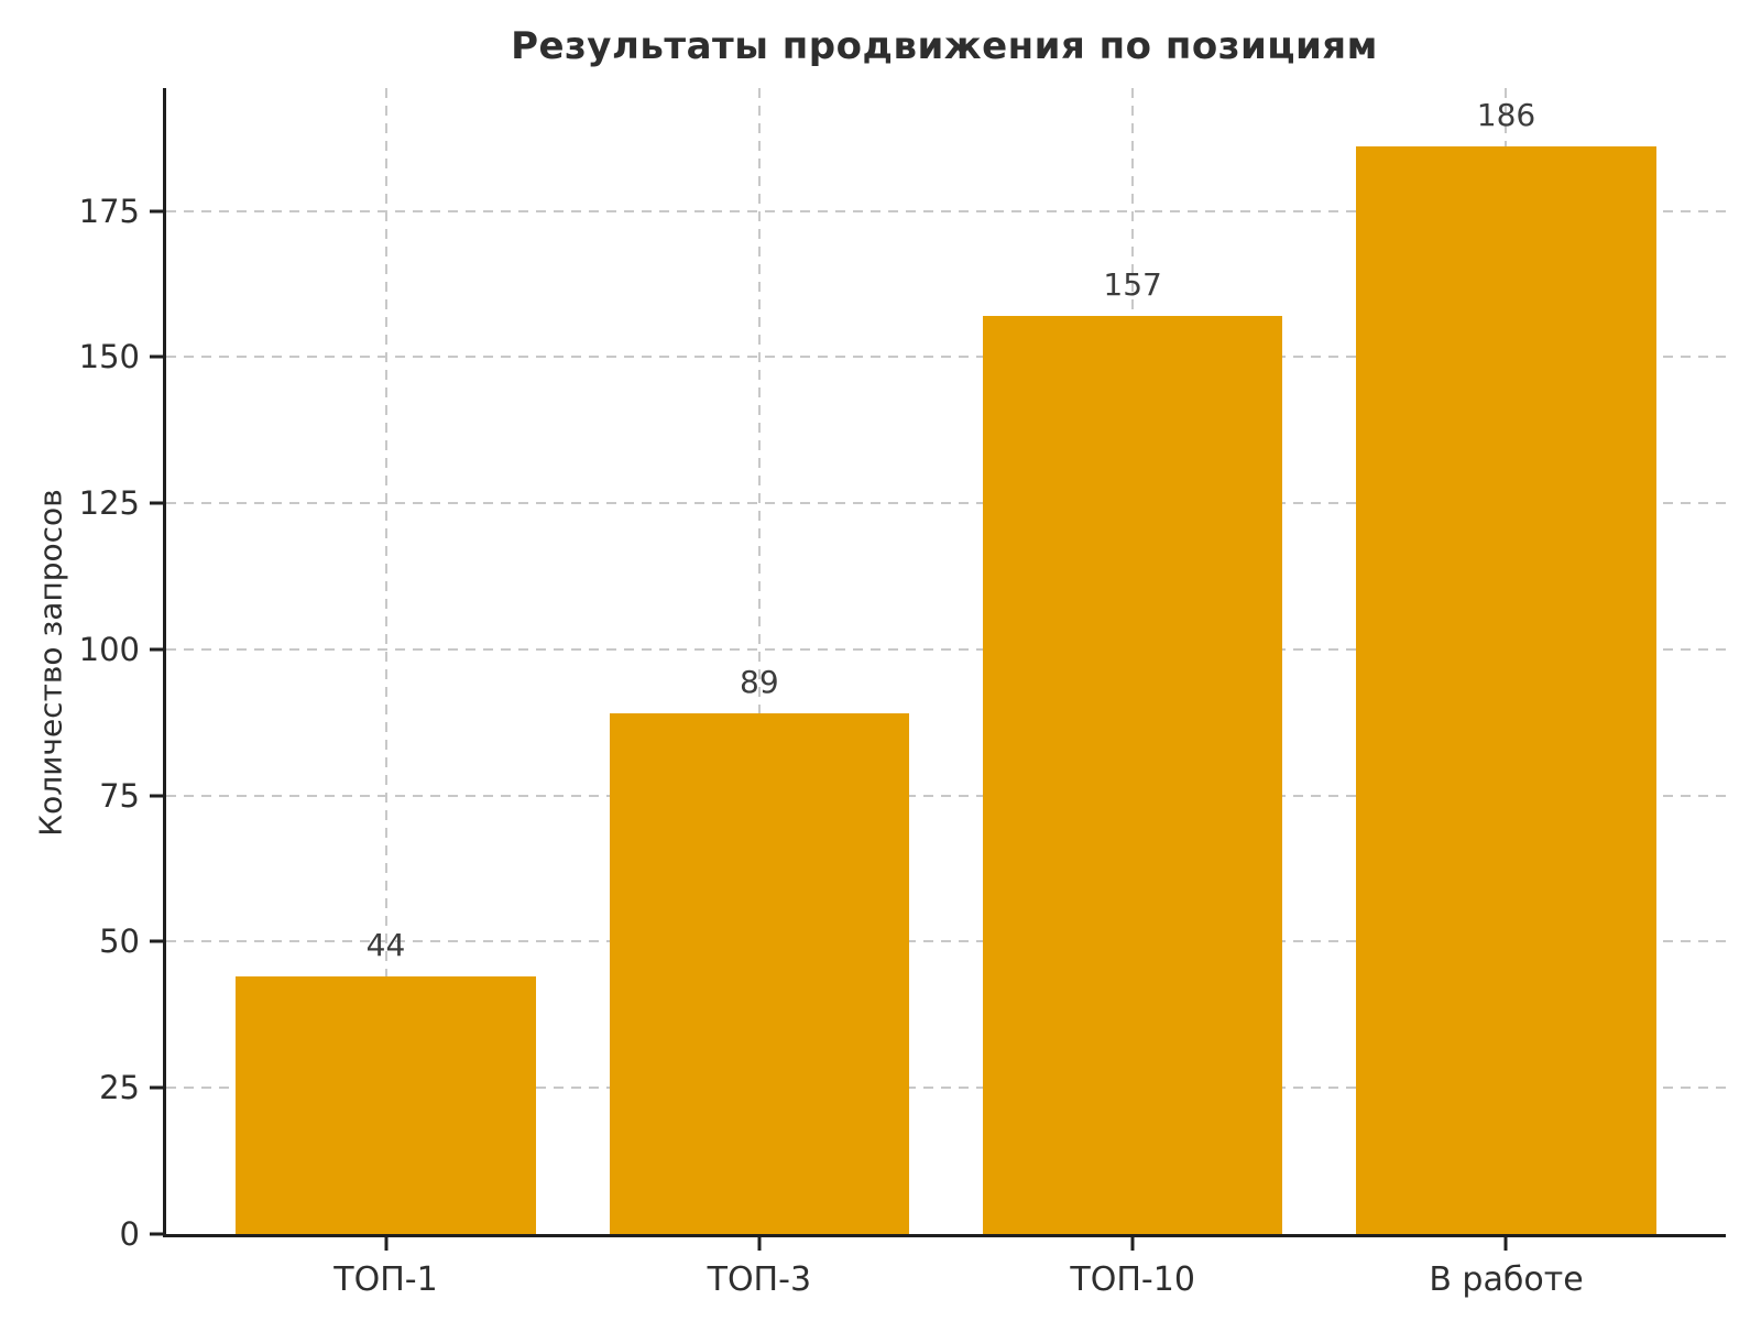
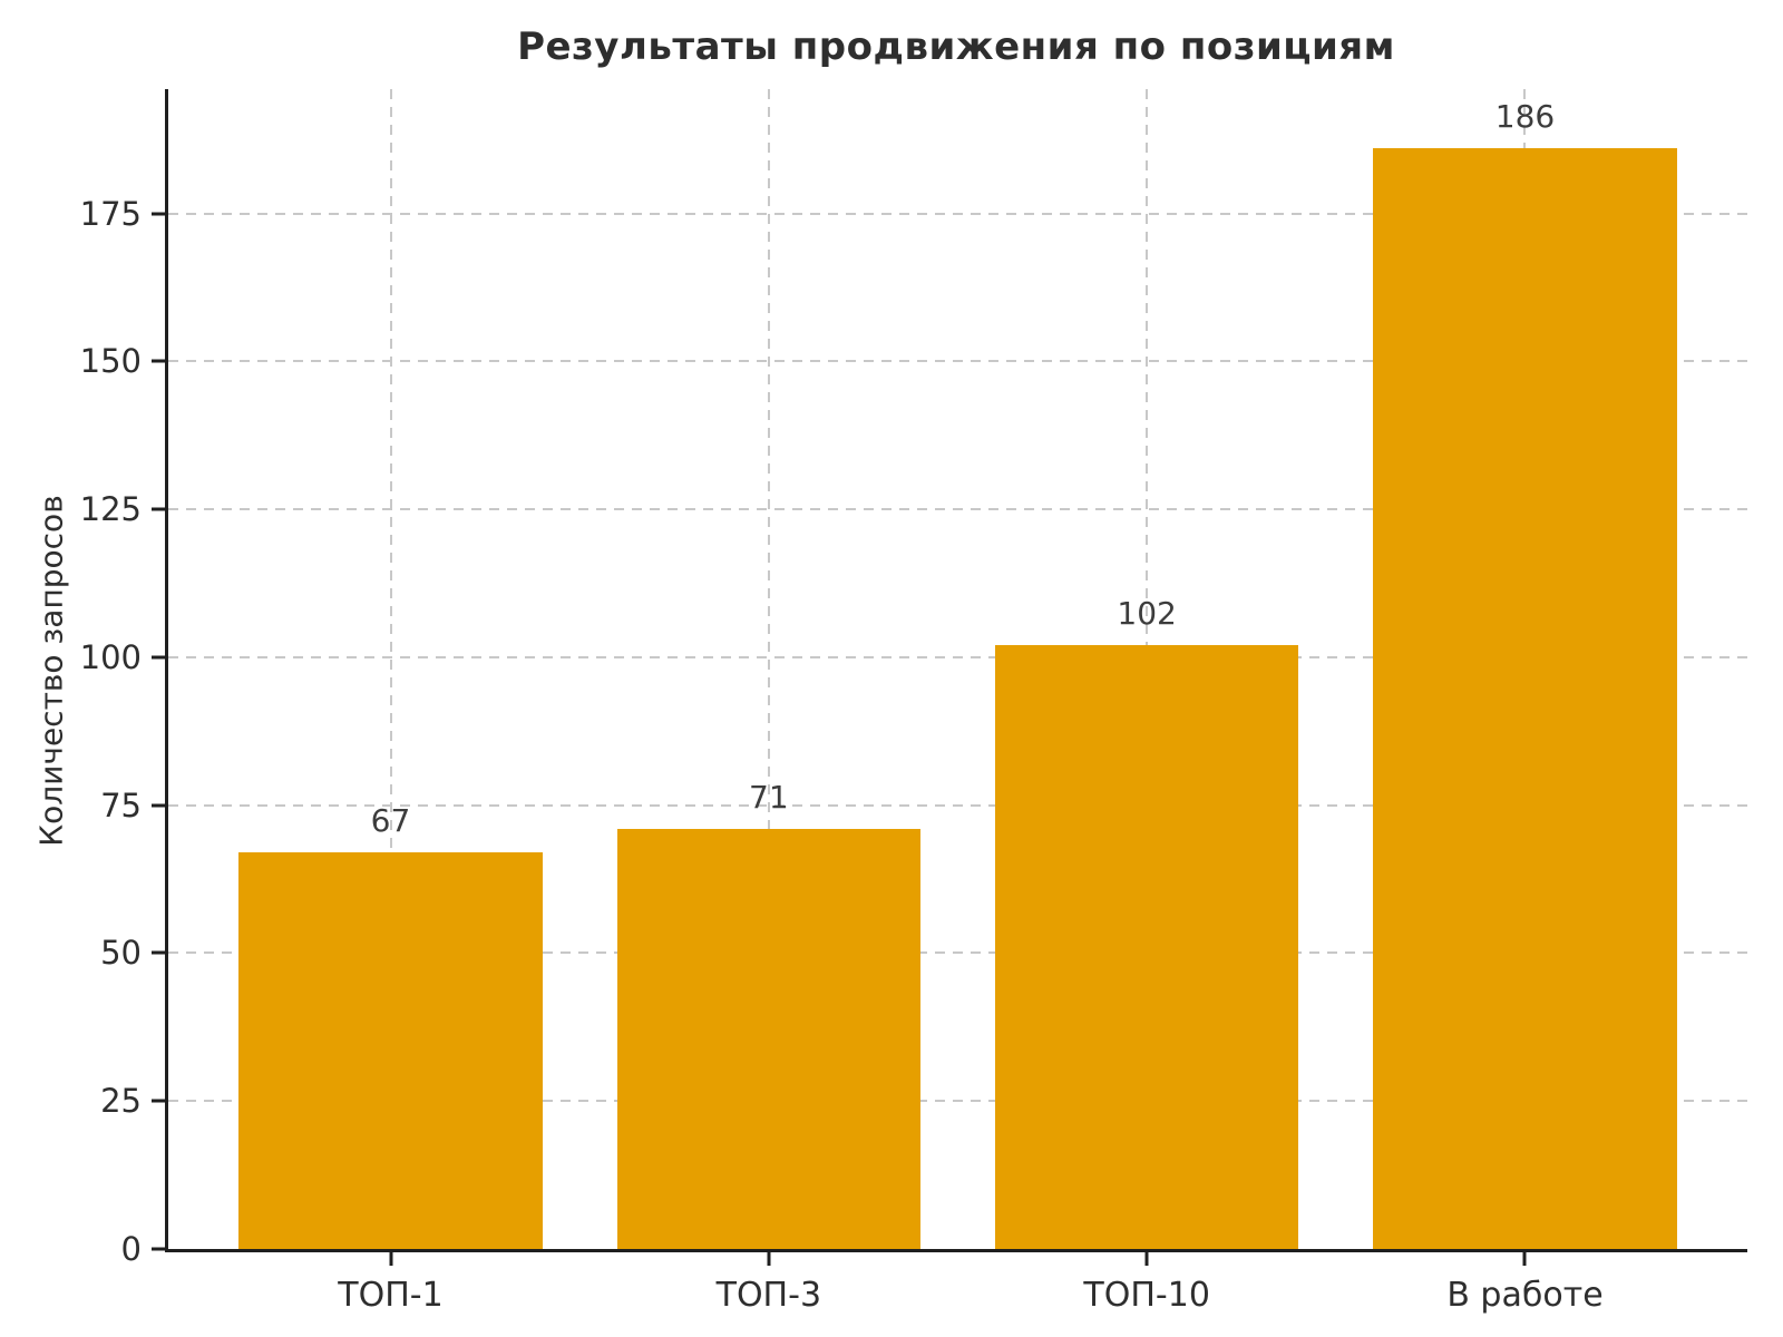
ТОП-1: 44 -> 67
ТОП-3: 89 -> 71
ТОП-10: 157 -> 102
